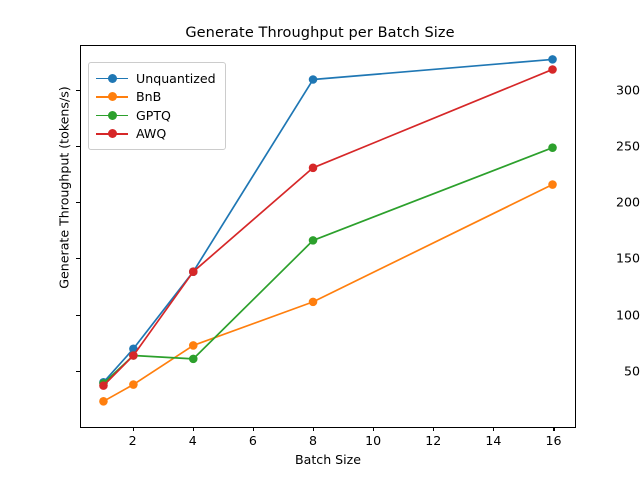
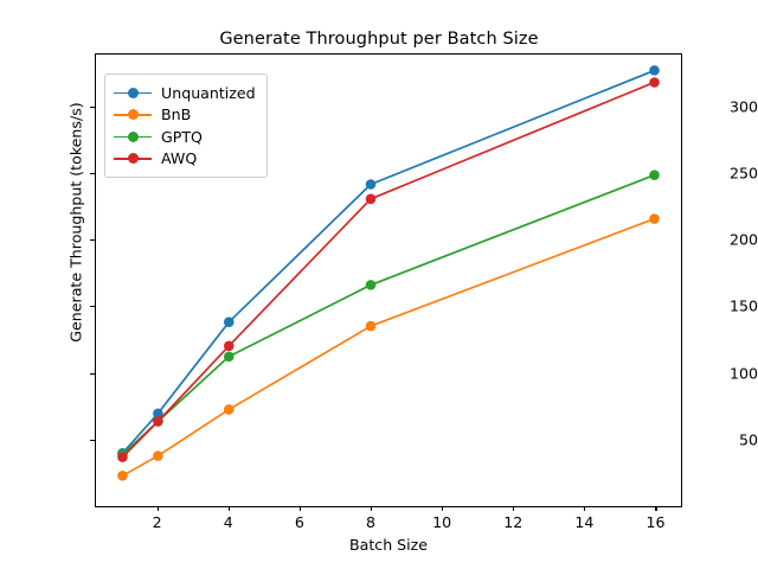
GPTQ/4: 60 -> 112
AWQ/4: 138 -> 120
Unquantized/8: 310 -> 242
BnB/8: 111 -> 135
